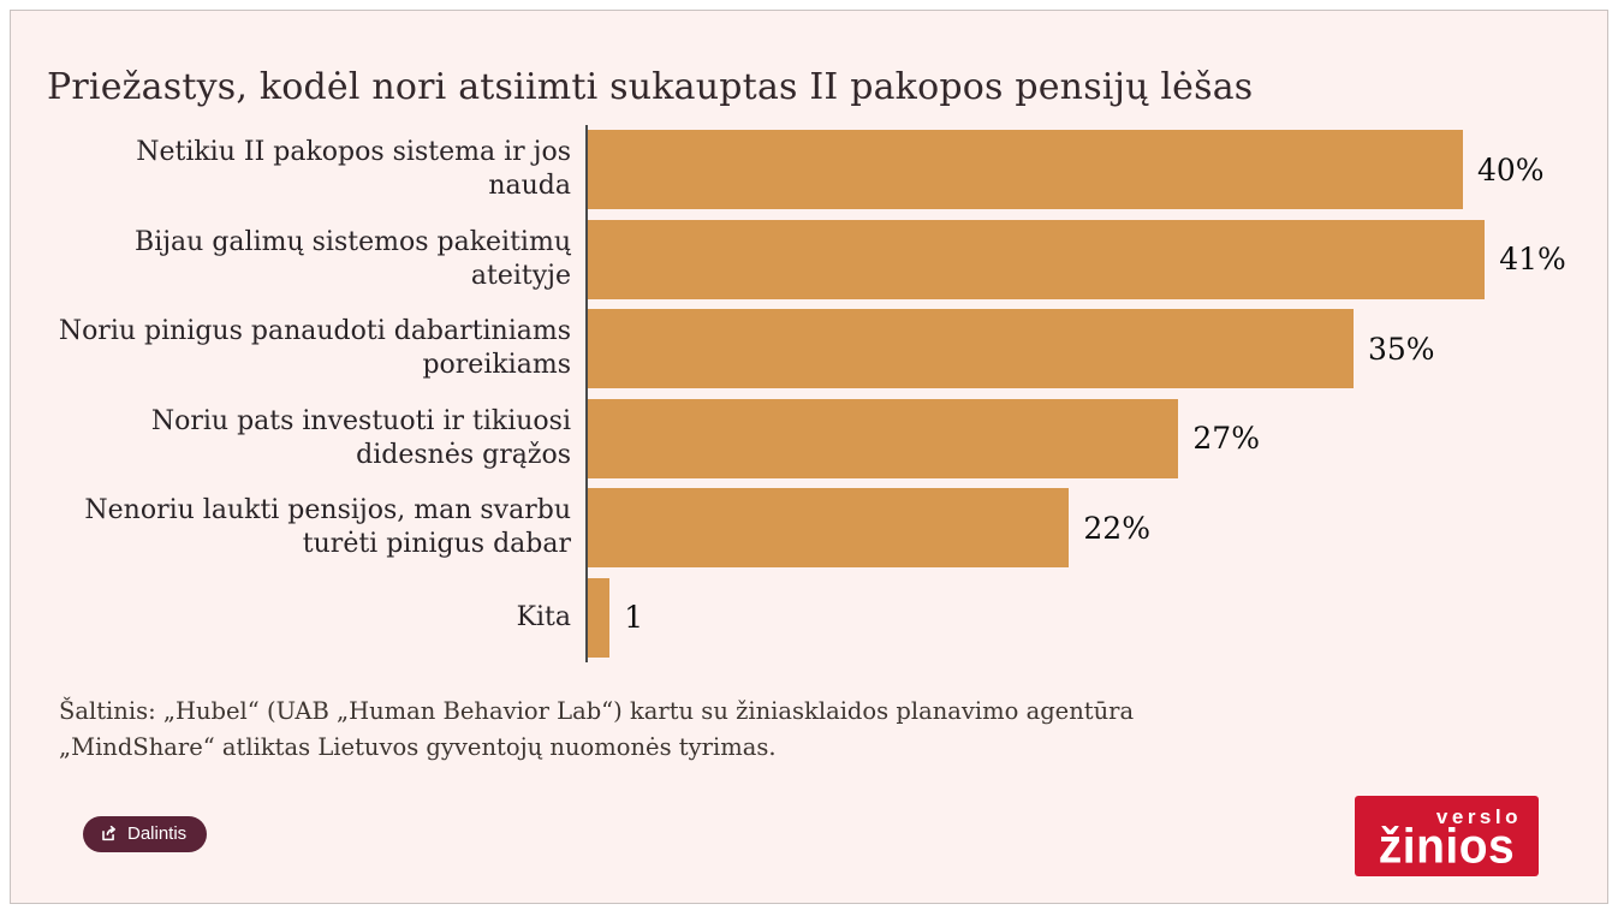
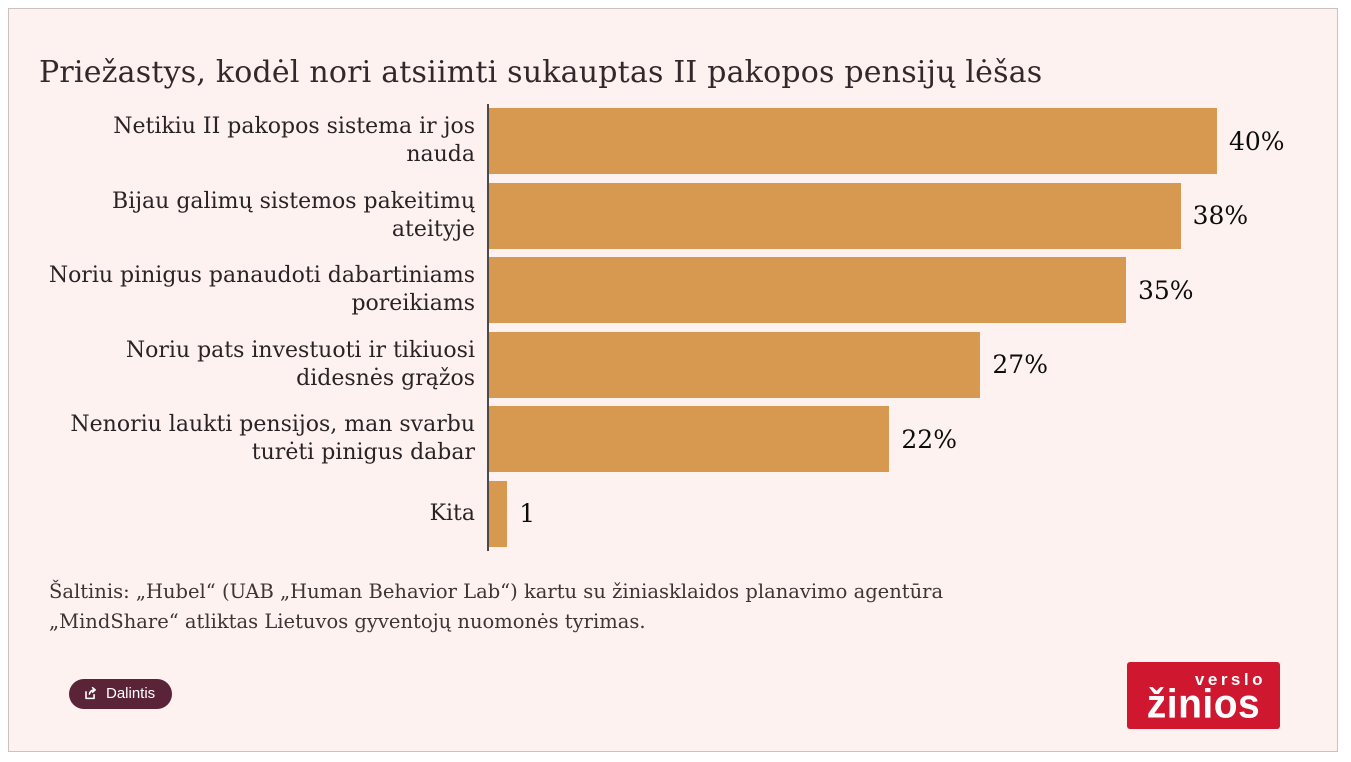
Bijau galimų sistemos pakeitimų ateityje: 41% -> 38%
